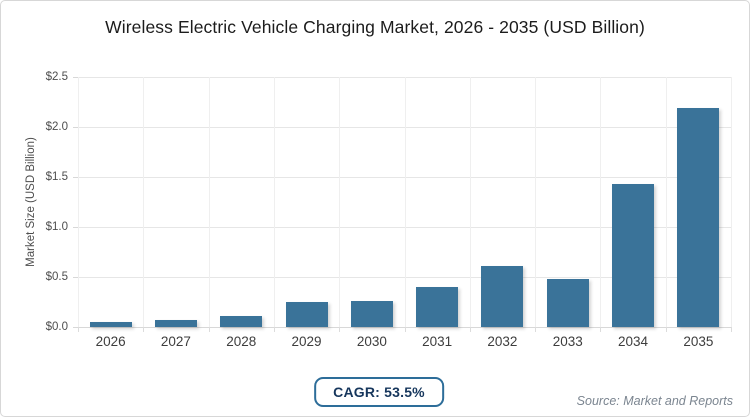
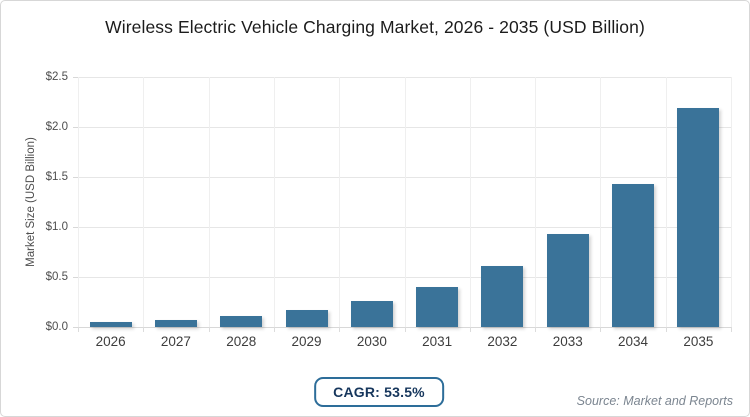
2029: $0.25 -> $0.17
2033: $0.48 -> $0.93
